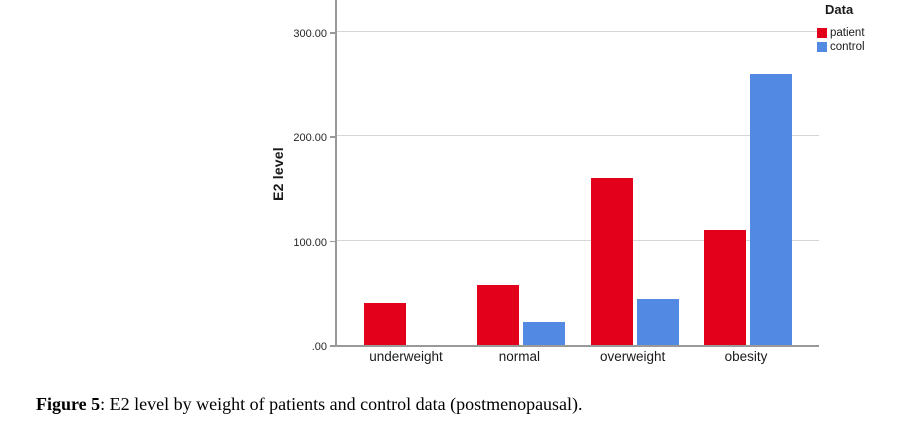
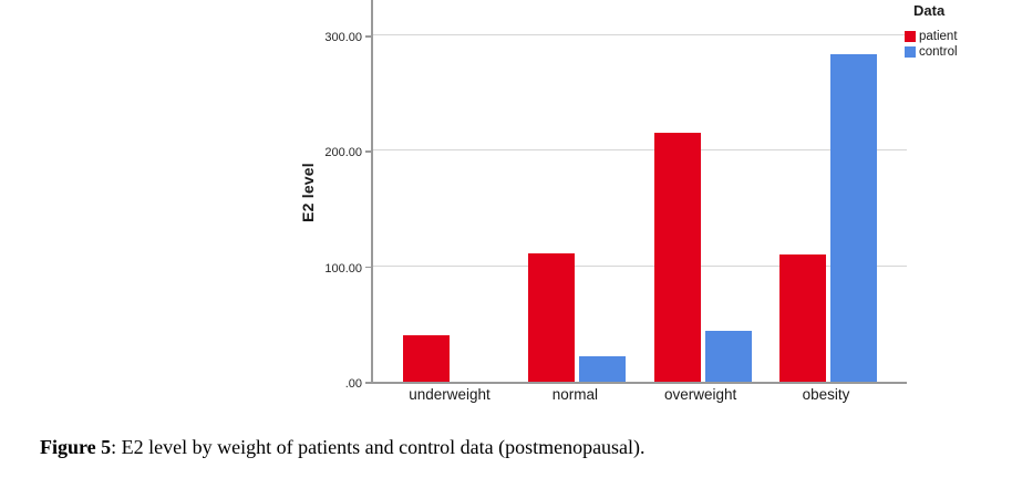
patient/normal: 58 -> 111
patient/overweight: 160 -> 216
control/obesity: 260 -> 284
